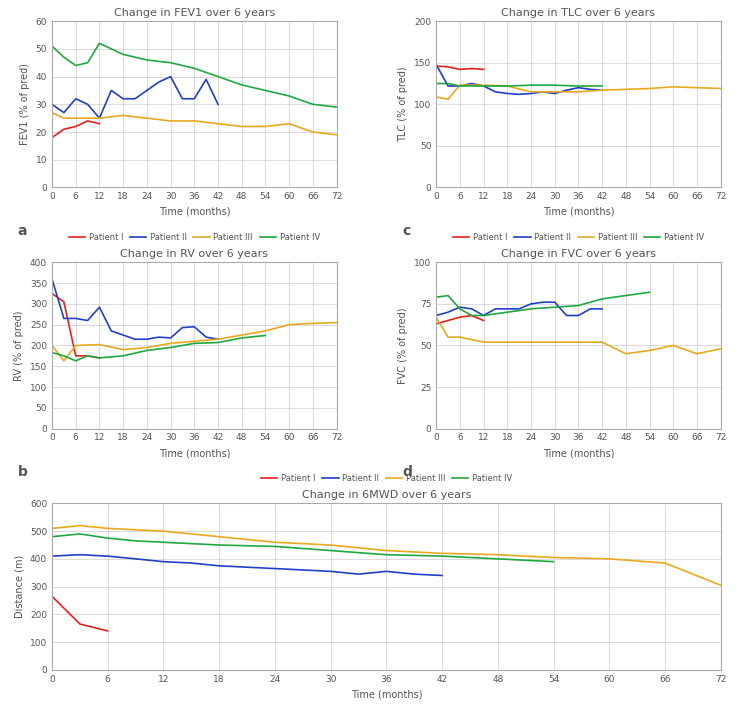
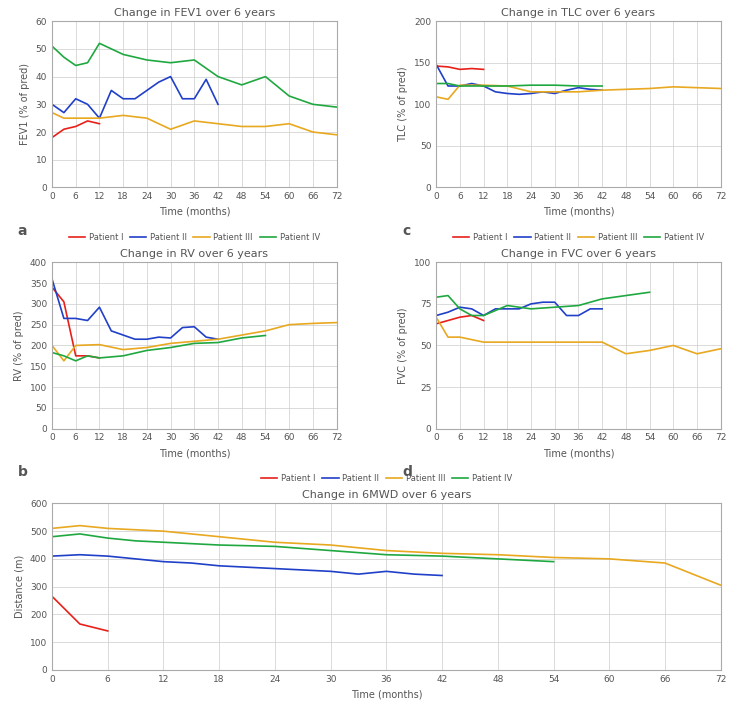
Change in FEV1 over 6 years/Patient III/30: 24 -> 21
Change in FEV1 over 6 years/Patient IV/36: 43 -> 46
Change in FEV1 over 6 years/Patient IV/54: 35 -> 40
Change in RV over 6 years/Patient I/0: 325 -> 340
Change in FVC over 6 years/Patient IV/18: 70 -> 74
